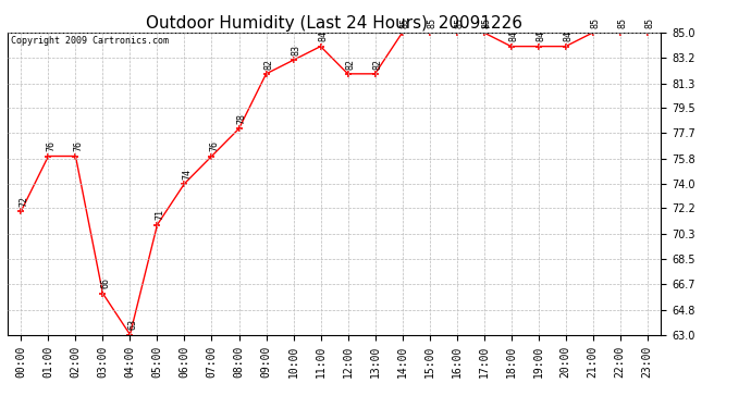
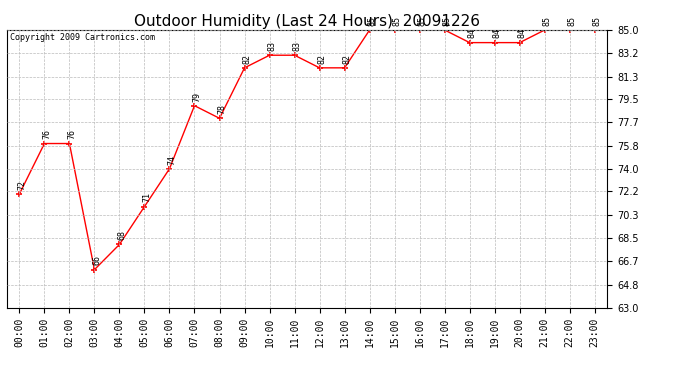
04:00: 63 -> 68
07:00: 76 -> 79
11:00: 84 -> 83
